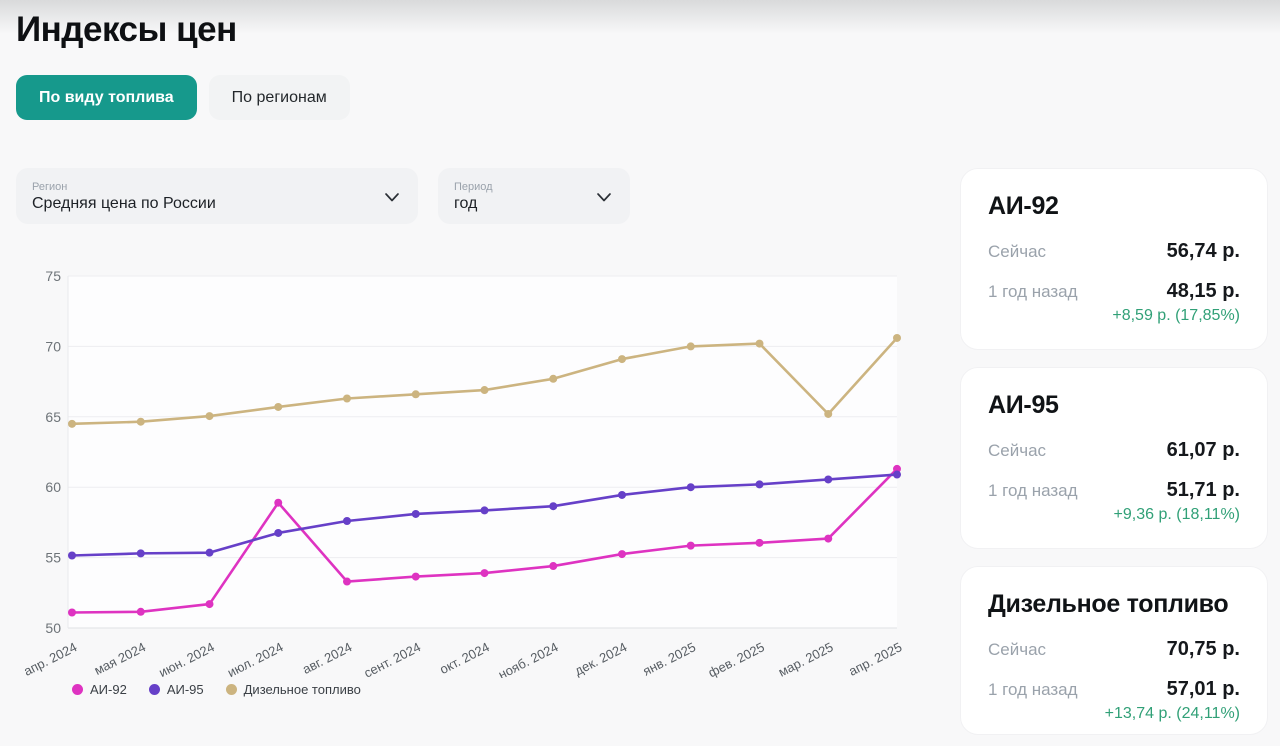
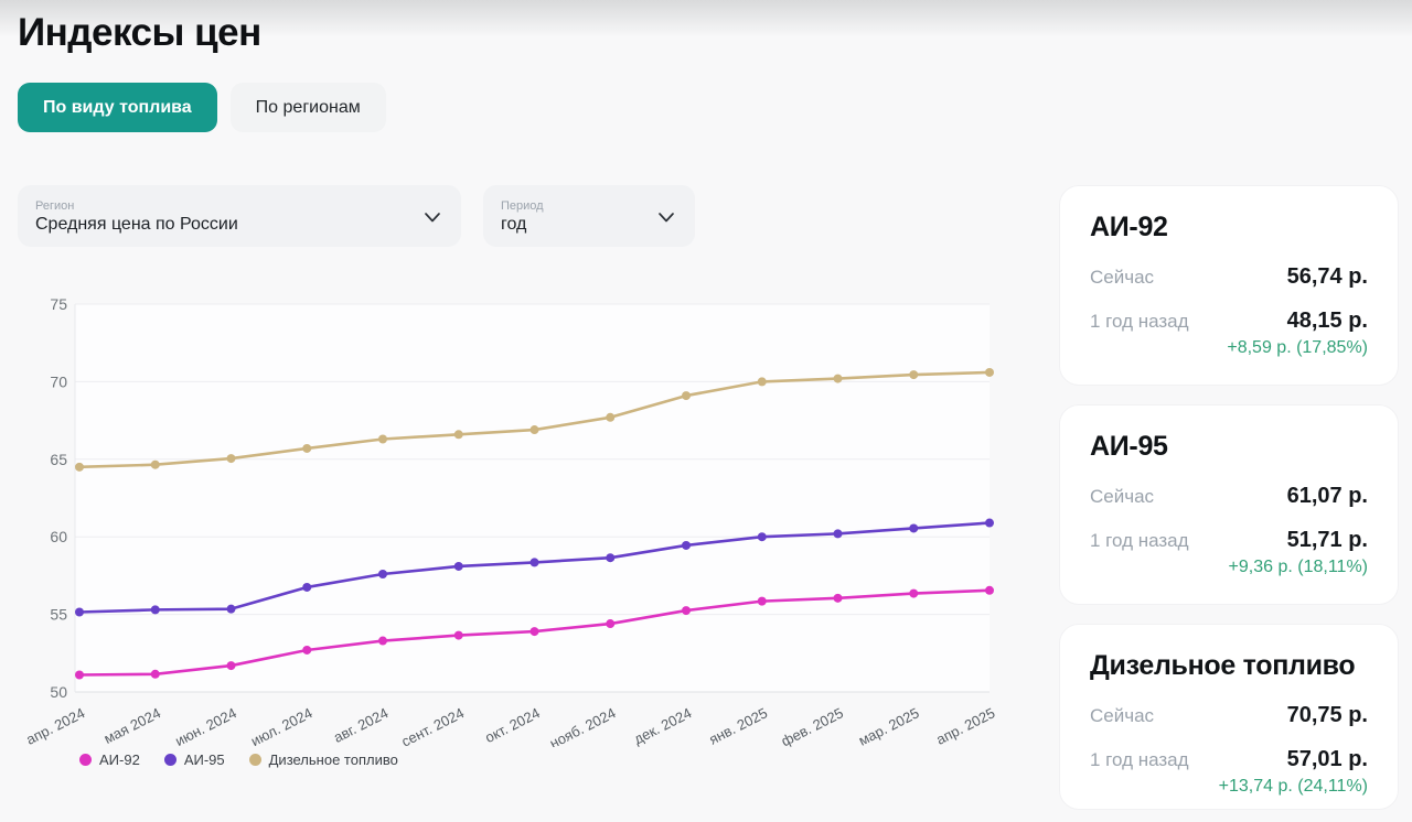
АИ-92/июл. 2024: 58.9 -> 52.7
Дизельное топливо/мар. 2025: 65.2 -> 70.5
АИ-92/апр. 2025: 61.3 -> 56.5
